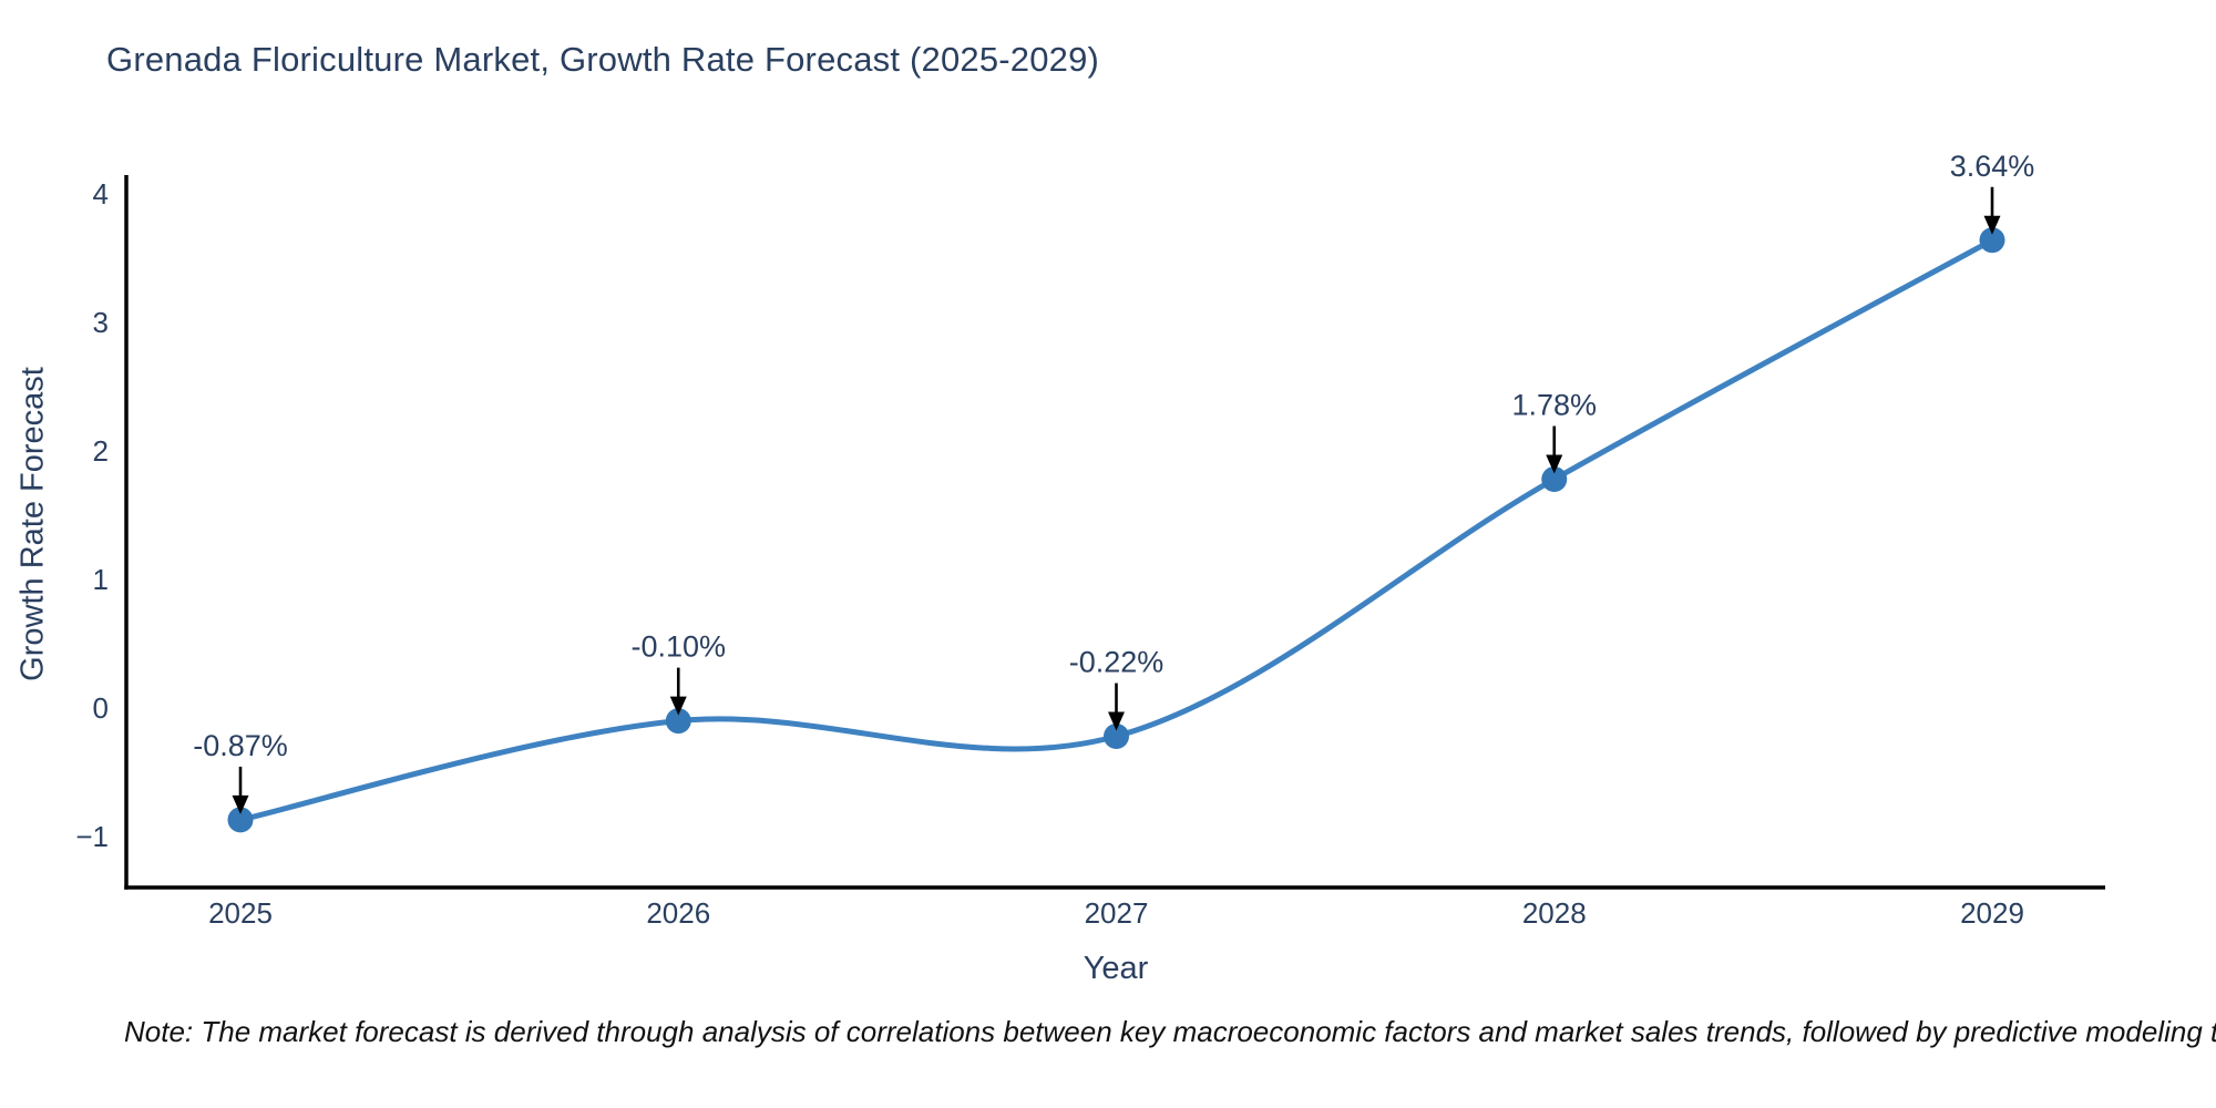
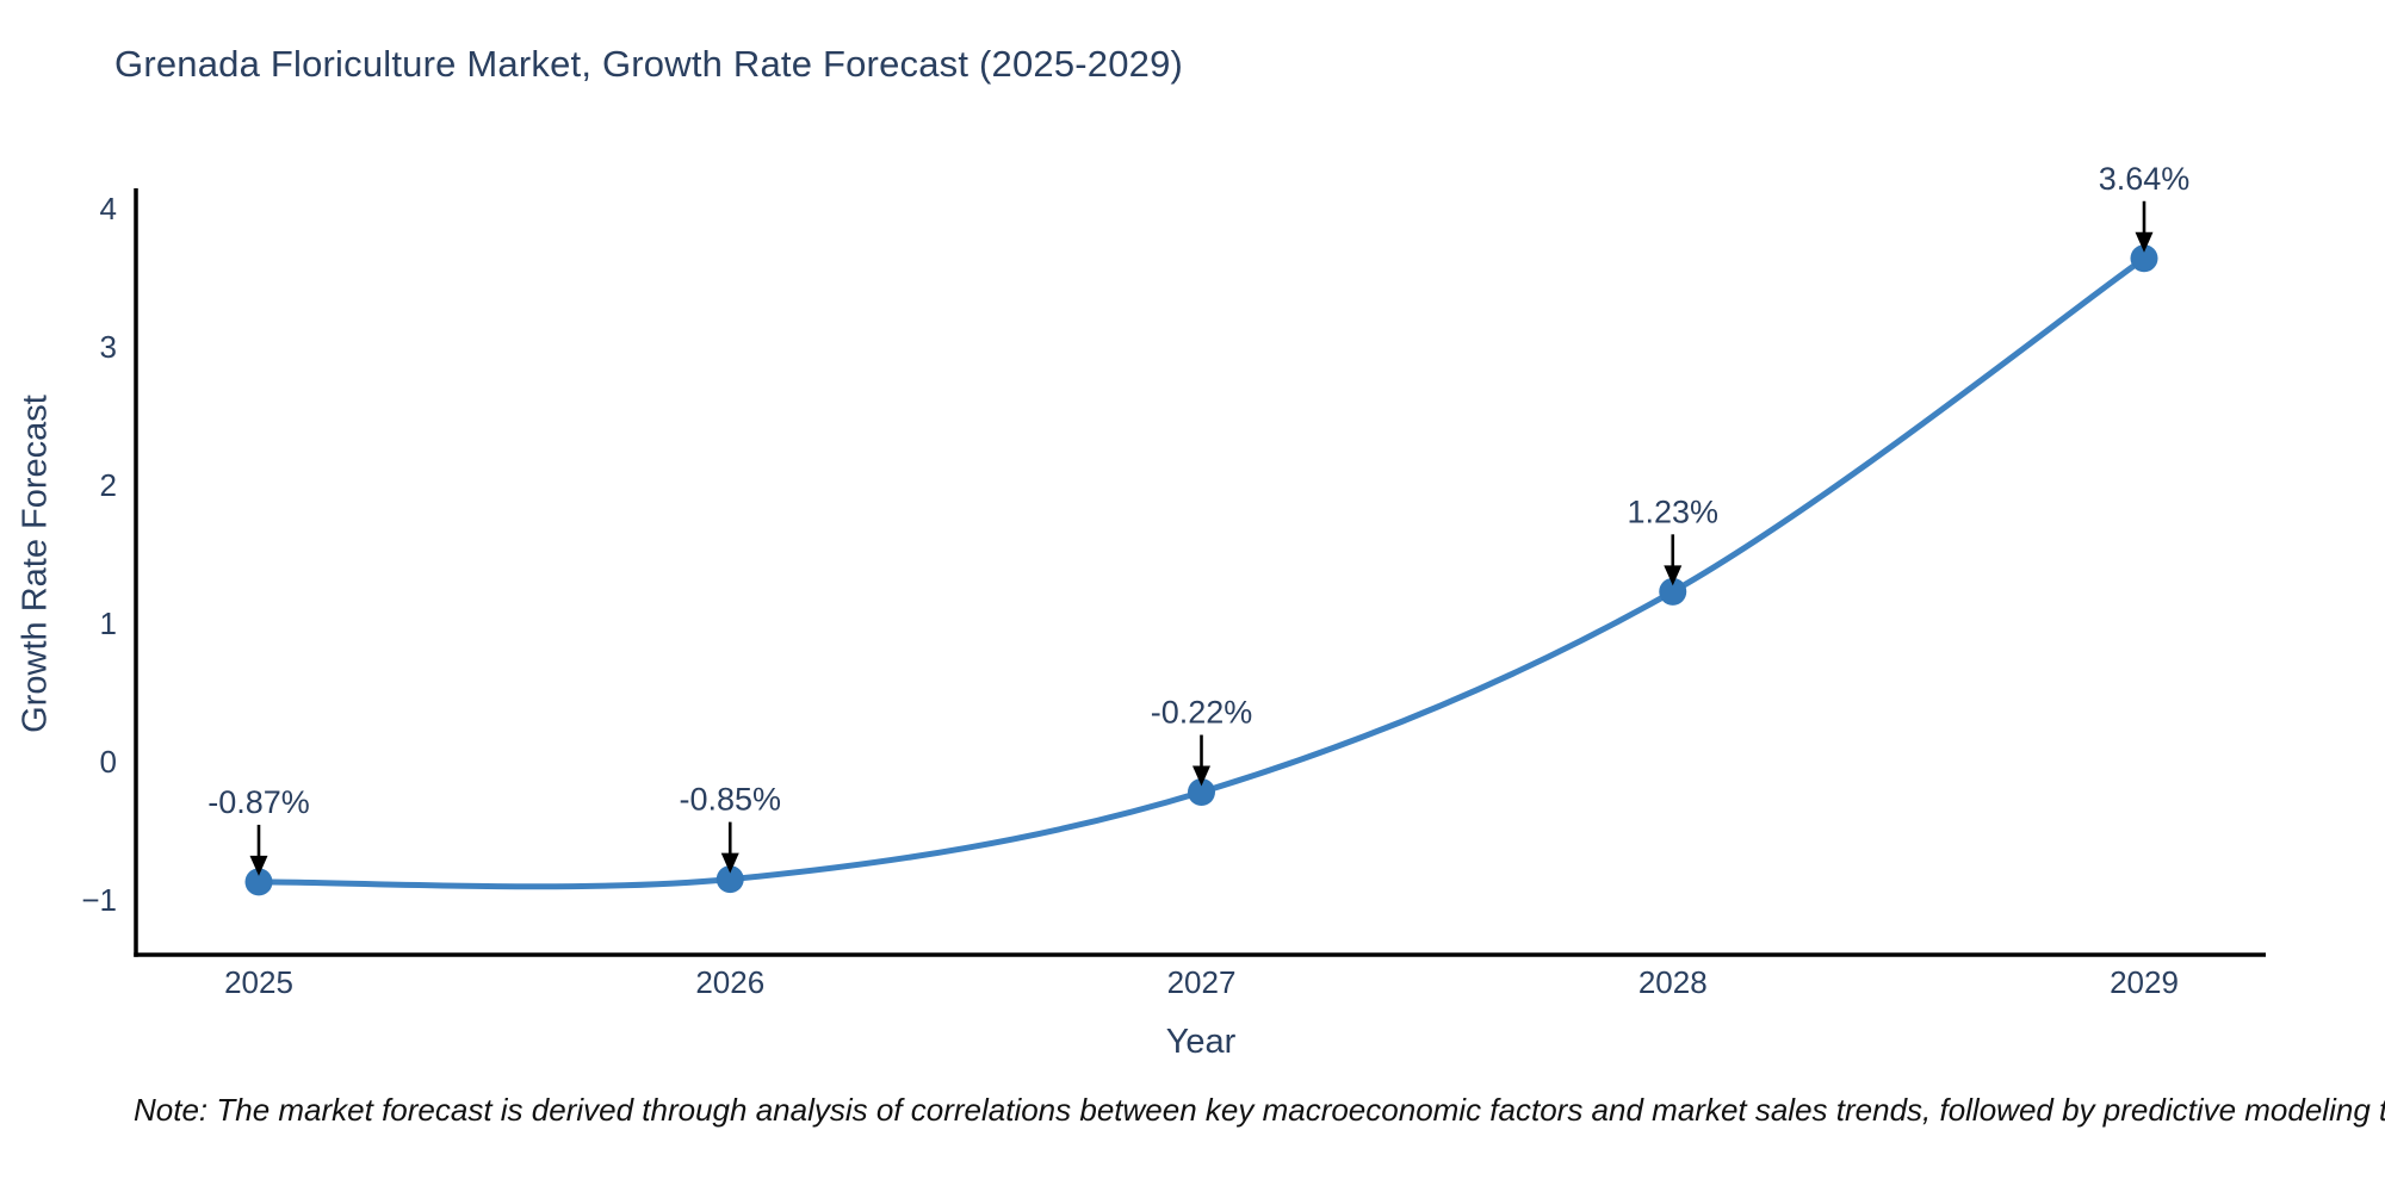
2026: -0.10% -> -0.85%
2028: 1.78% -> 1.23%
